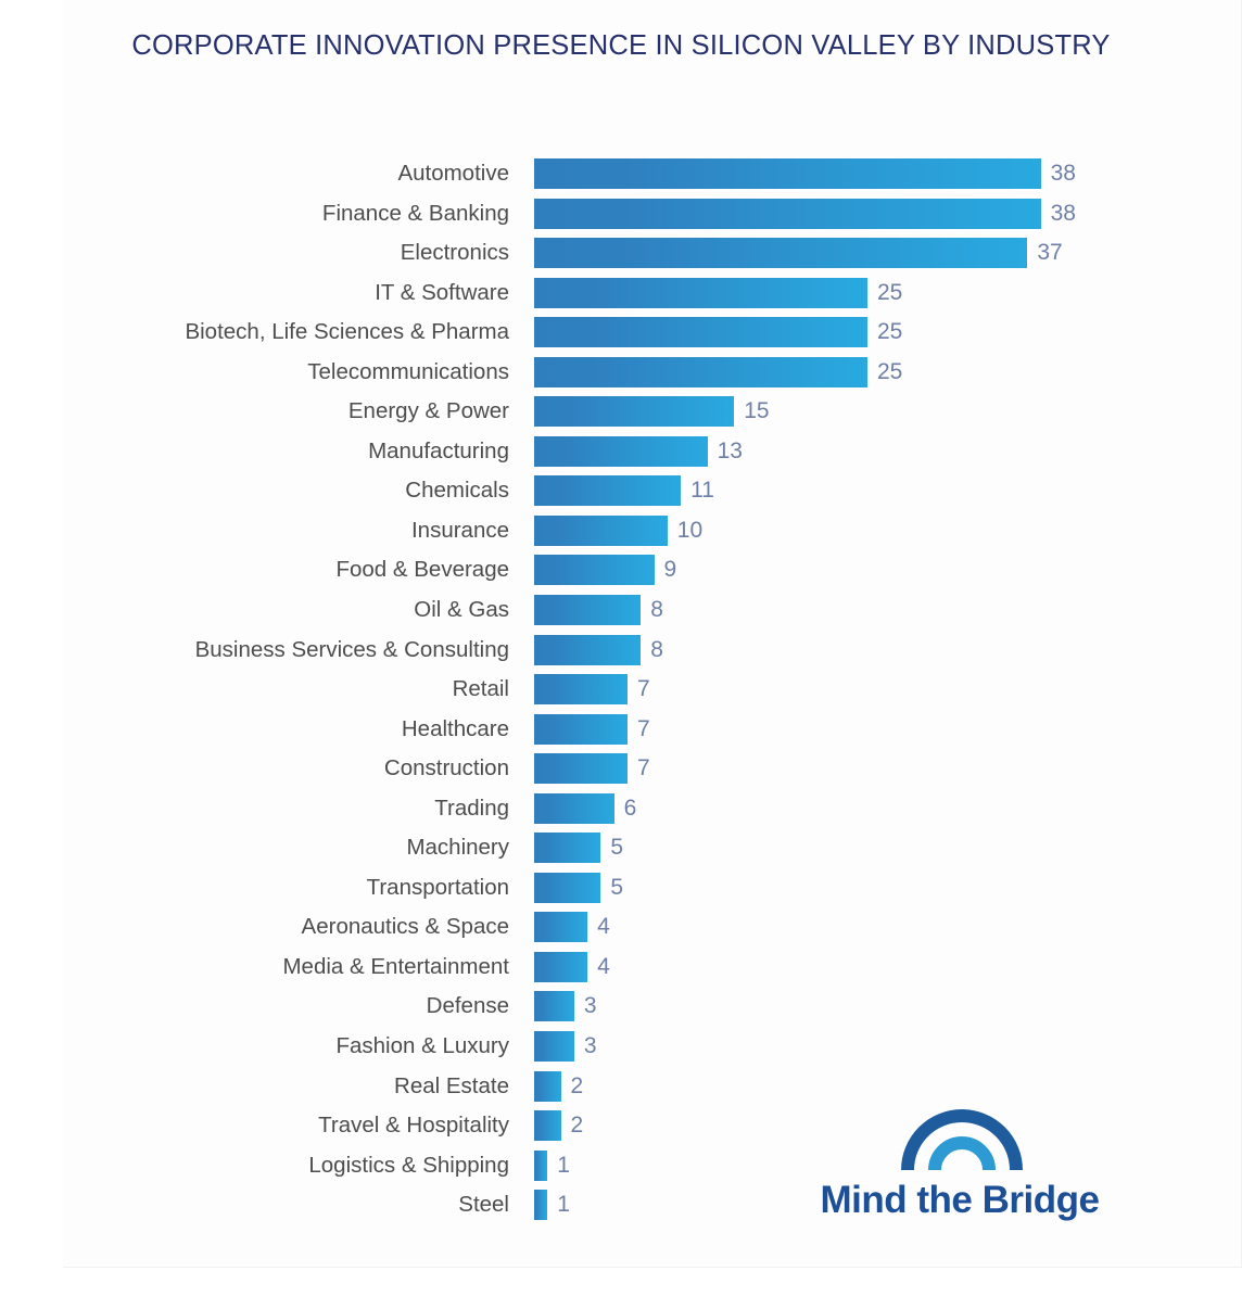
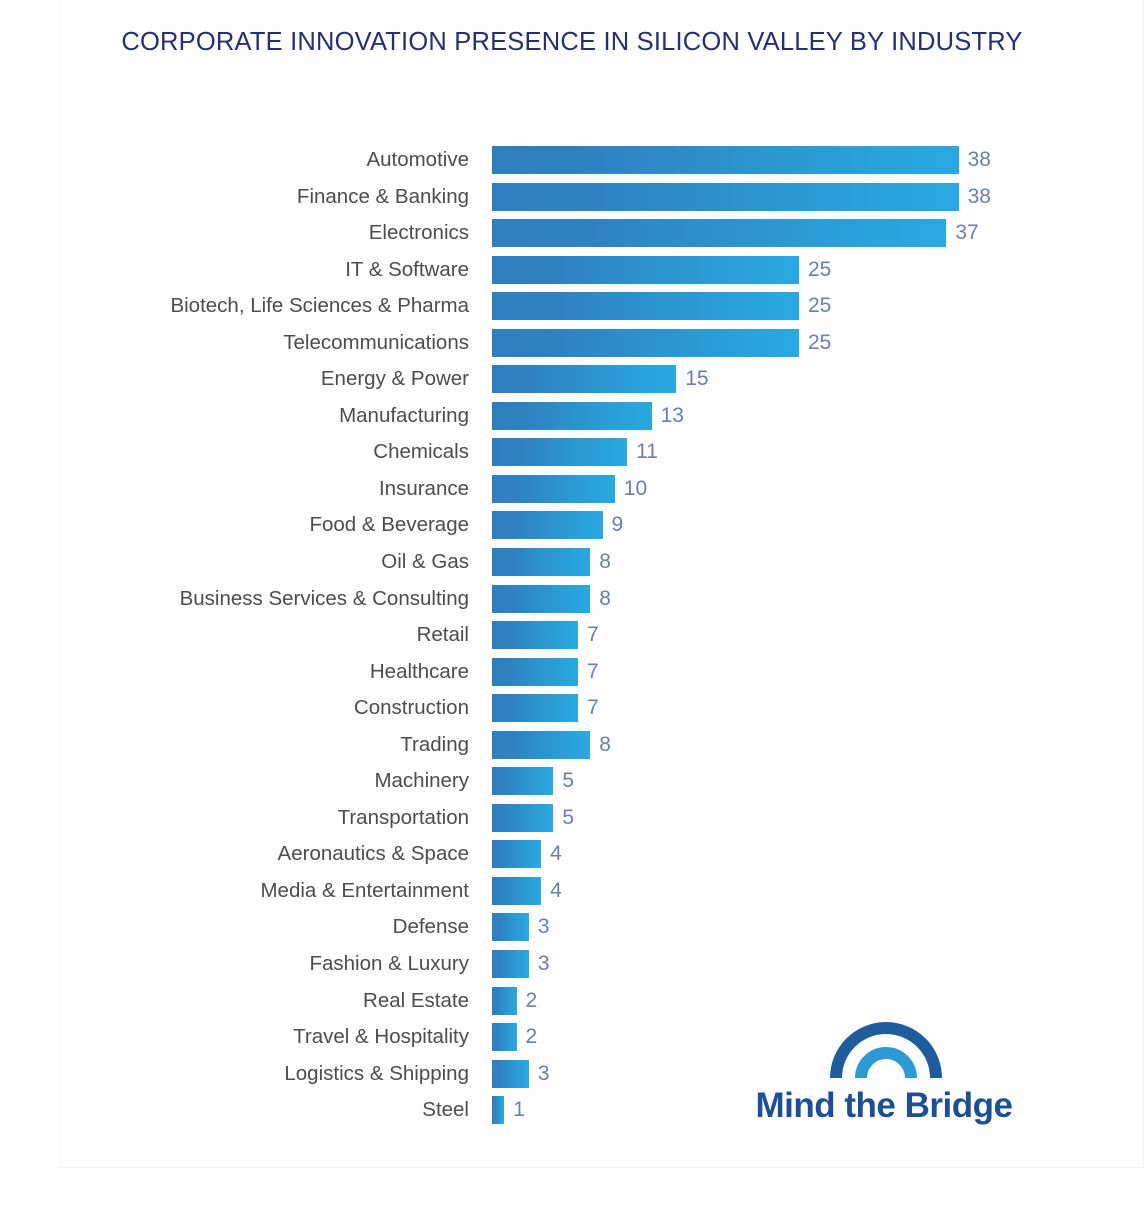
Trading: 6 -> 8
Logistics & Shipping: 1 -> 3
